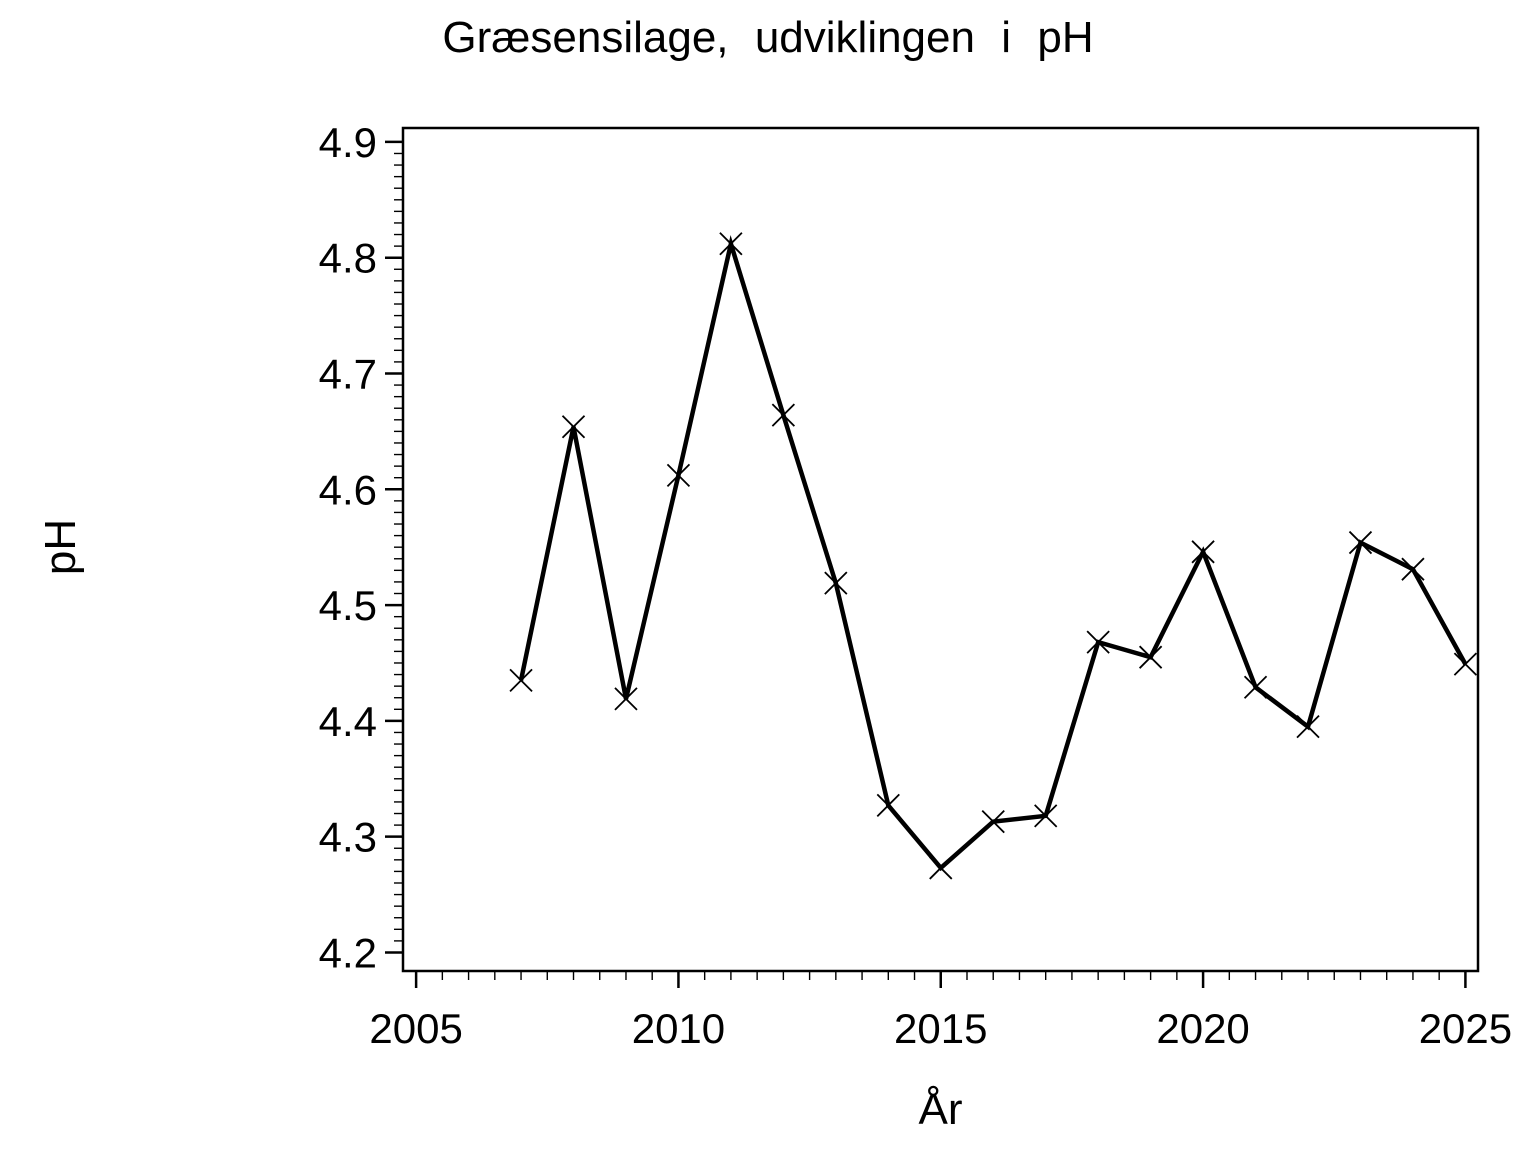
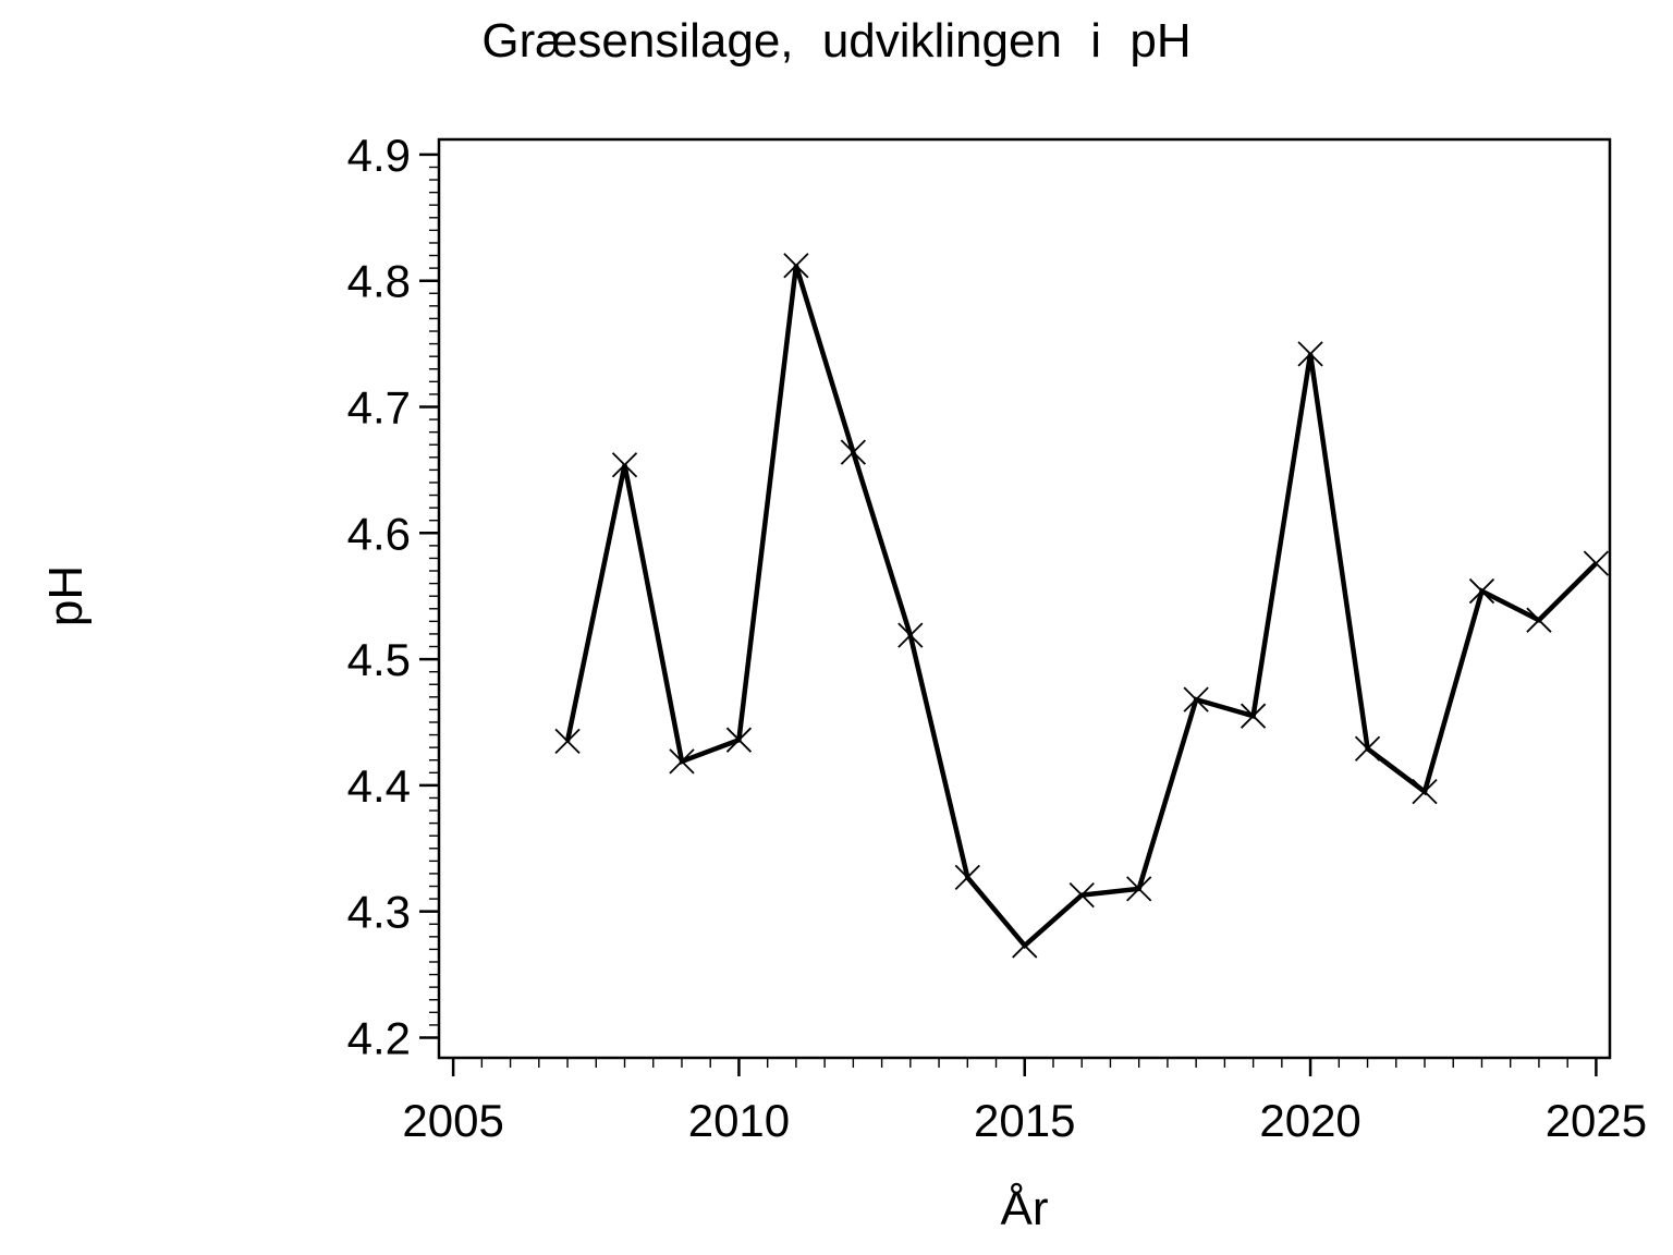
2010: 4.612 -> 4.436
2020: 4.546 -> 4.742
2025: 4.449 -> 4.576
